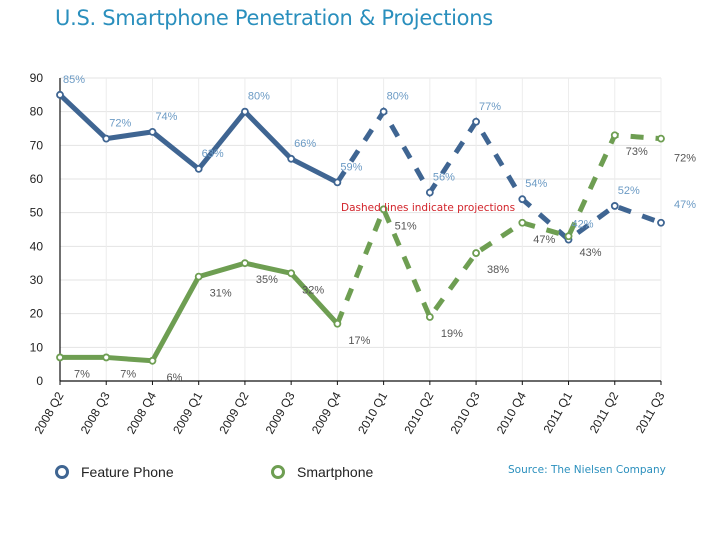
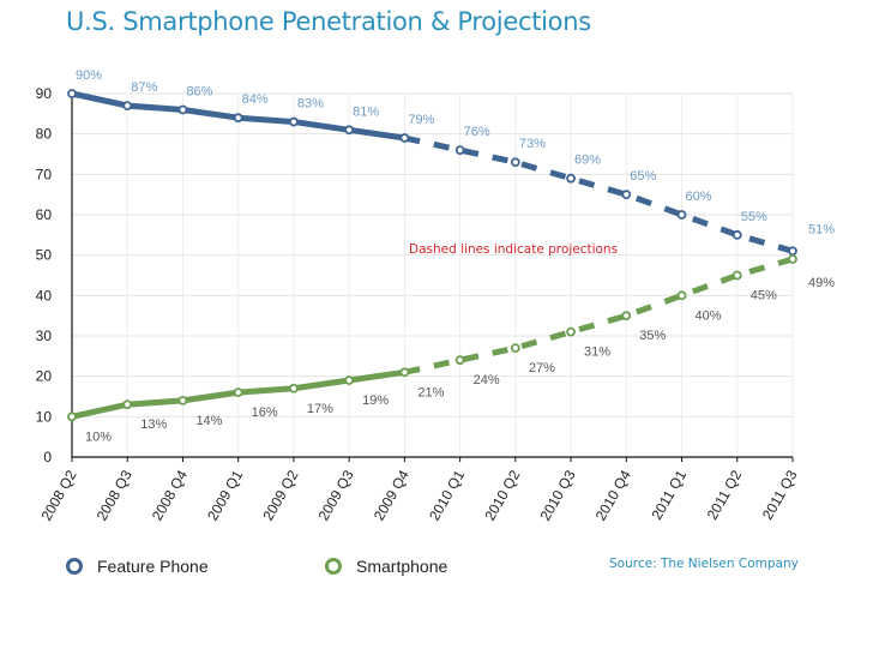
Feature Phone/2008 Q2: 85% -> 90%
Smartphone/2008 Q2: 7% -> 10%
Feature Phone/2008 Q3: 72% -> 87%
Smartphone/2008 Q3: 7% -> 13%
Feature Phone/2008 Q4: 74% -> 86%
Smartphone/2008 Q4: 6% -> 14%
Feature Phone/2009 Q1: 63% -> 84%
Smartphone/2009 Q1: 31% -> 16%
Feature Phone/2009 Q2: 80% -> 83%
Smartphone/2009 Q2: 35% -> 17%
Feature Phone/2009 Q3: 66% -> 81%
Smartphone/2009 Q3: 32% -> 19%
Feature Phone/2009 Q4: 59% -> 79%
Smartphone/2009 Q4: 17% -> 21%
Feature Phone/2010 Q1: 80% -> 76%
Smartphone/2010 Q1: 51% -> 24%
Feature Phone/2010 Q2: 56% -> 73%
Smartphone/2010 Q2: 19% -> 27%
Feature Phone/2010 Q3: 77% -> 69%
Smartphone/2010 Q3: 38% -> 31%
Feature Phone/2010 Q4: 54% -> 65%
Smartphone/2010 Q4: 47% -> 35%
Feature Phone/2011 Q1: 42% -> 60%
Smartphone/2011 Q1: 43% -> 40%
Feature Phone/2011 Q2: 52% -> 55%
Smartphone/2011 Q2: 73% -> 45%
Feature Phone/2011 Q3: 47% -> 51%
Smartphone/2011 Q3: 72% -> 49%
